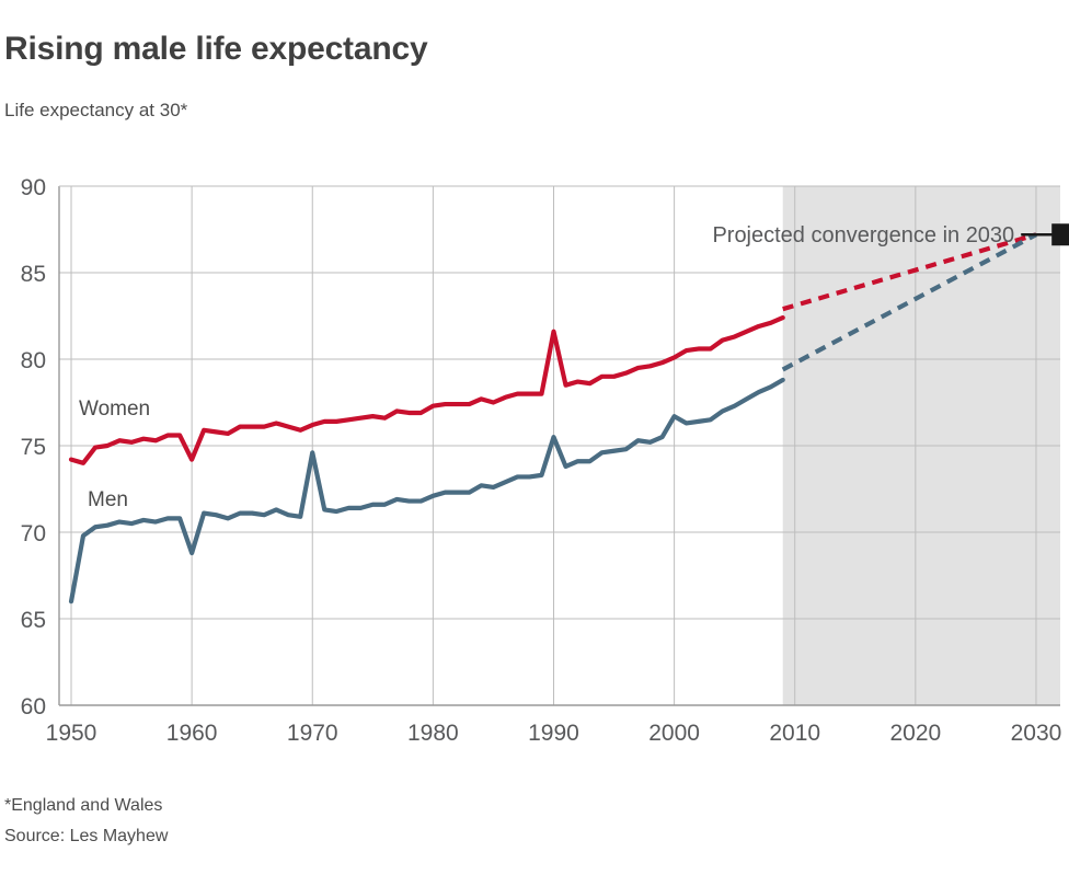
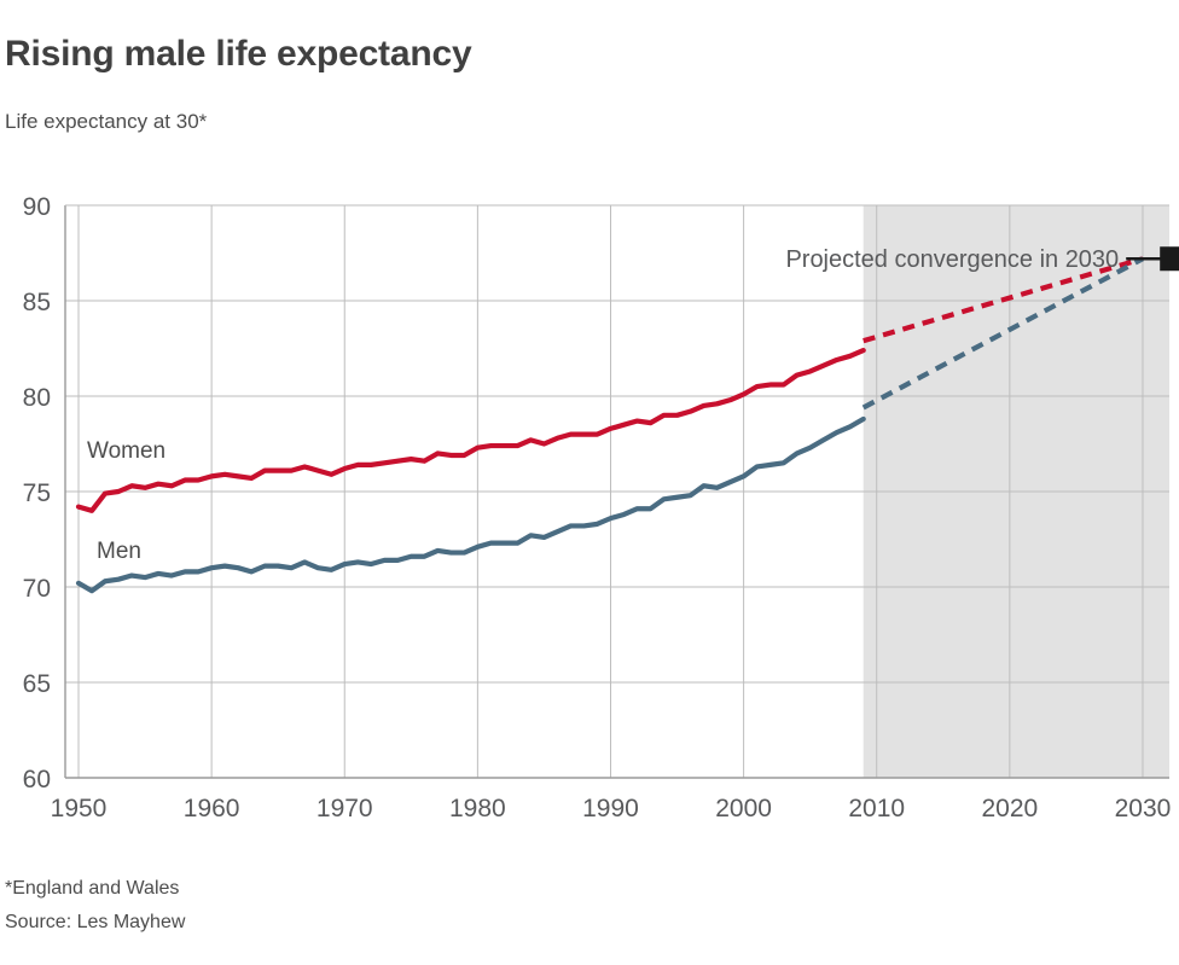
Men/1950: 66.0 -> 70.2
Women/1960: 74.2 -> 75.8
Men/1960: 68.8 -> 71.0
Men/1970: 74.6 -> 71.2
Women/1990: 81.6 -> 78.3
Men/1990: 75.5 -> 73.6
Men/2000: 76.7 -> 75.8
